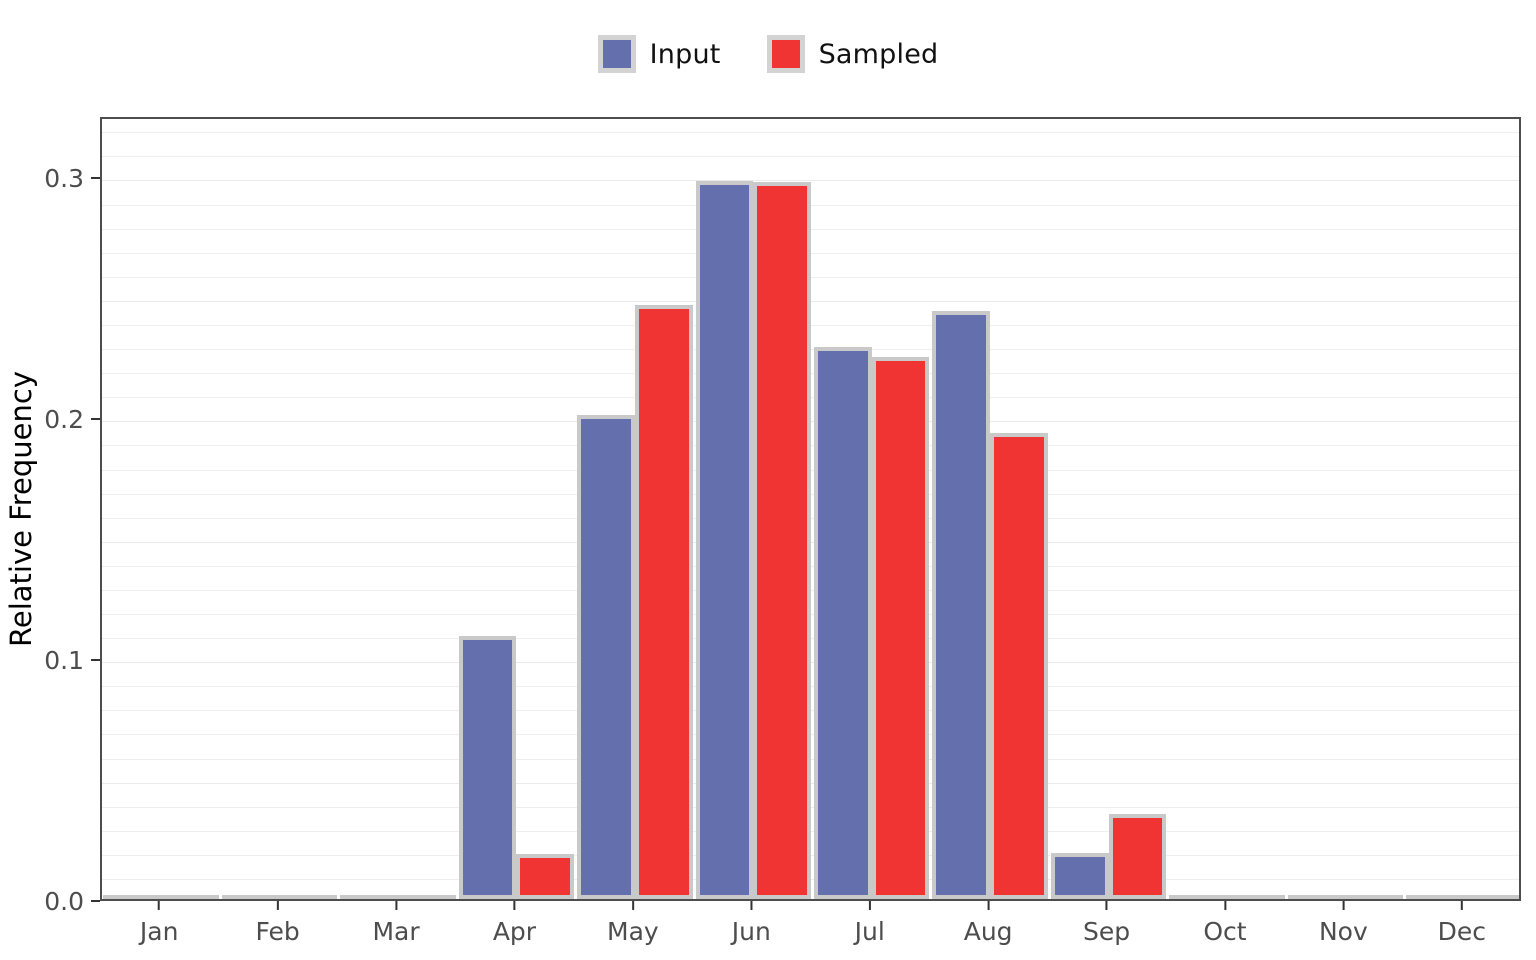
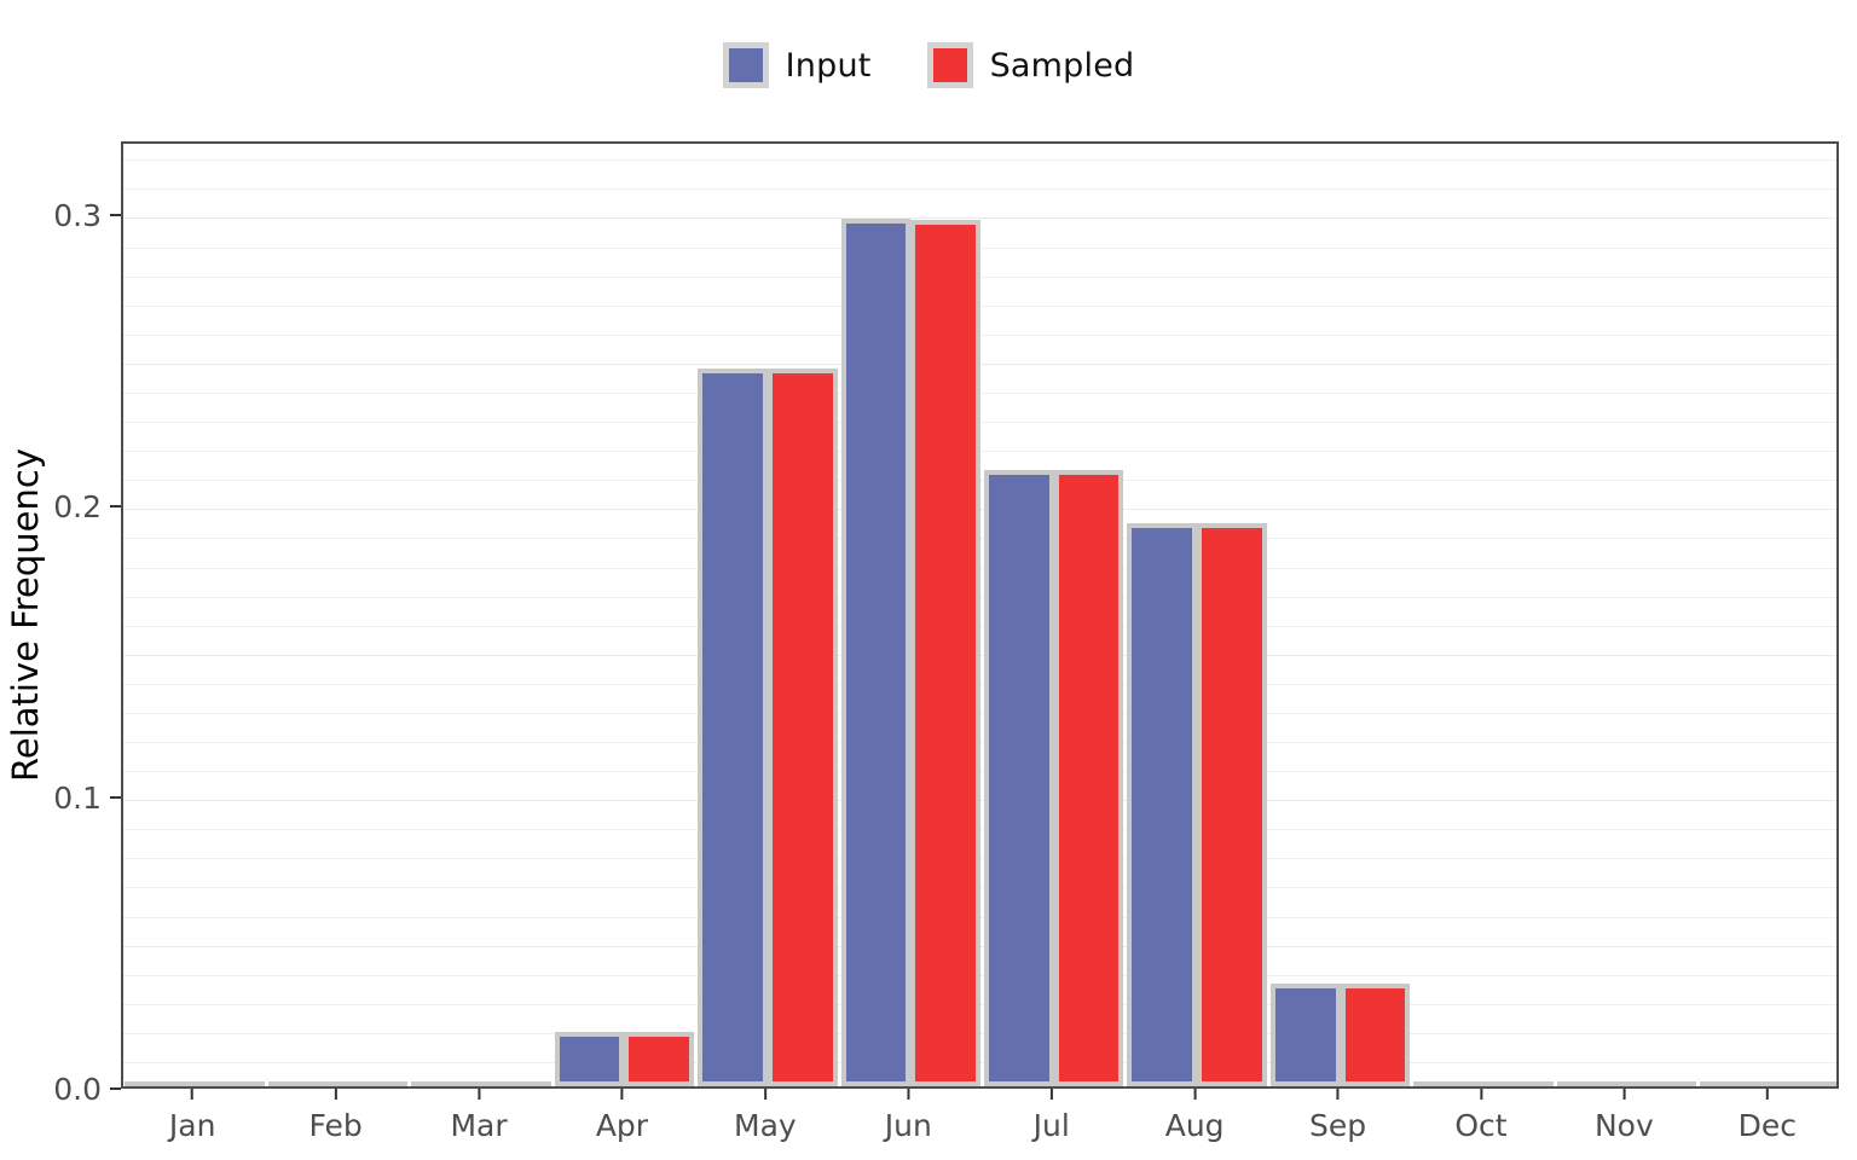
Input/Apr: 0.109 -> 0.019
Input/May: 0.201 -> 0.246
Input/Jul: 0.229 -> 0.212
Sampled/Jul: 0.225 -> 0.212
Input/Aug: 0.244 -> 0.193
Input/Sep: 0.019 -> 0.035
